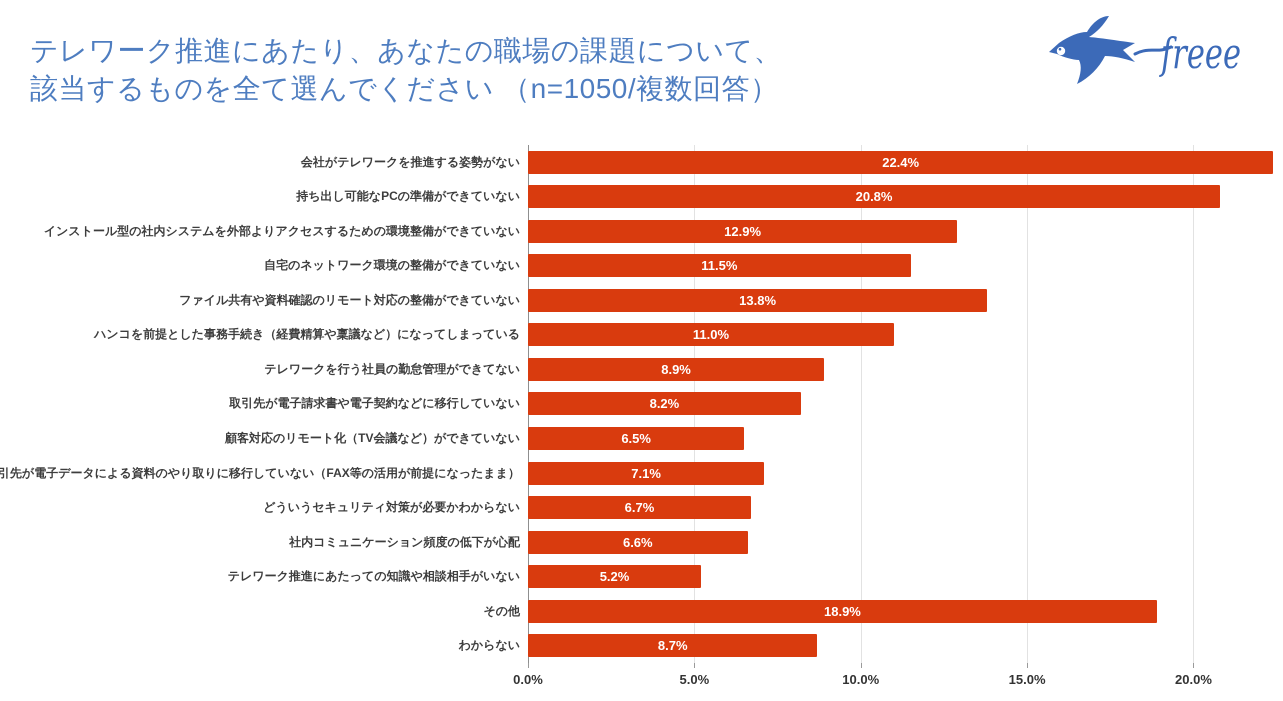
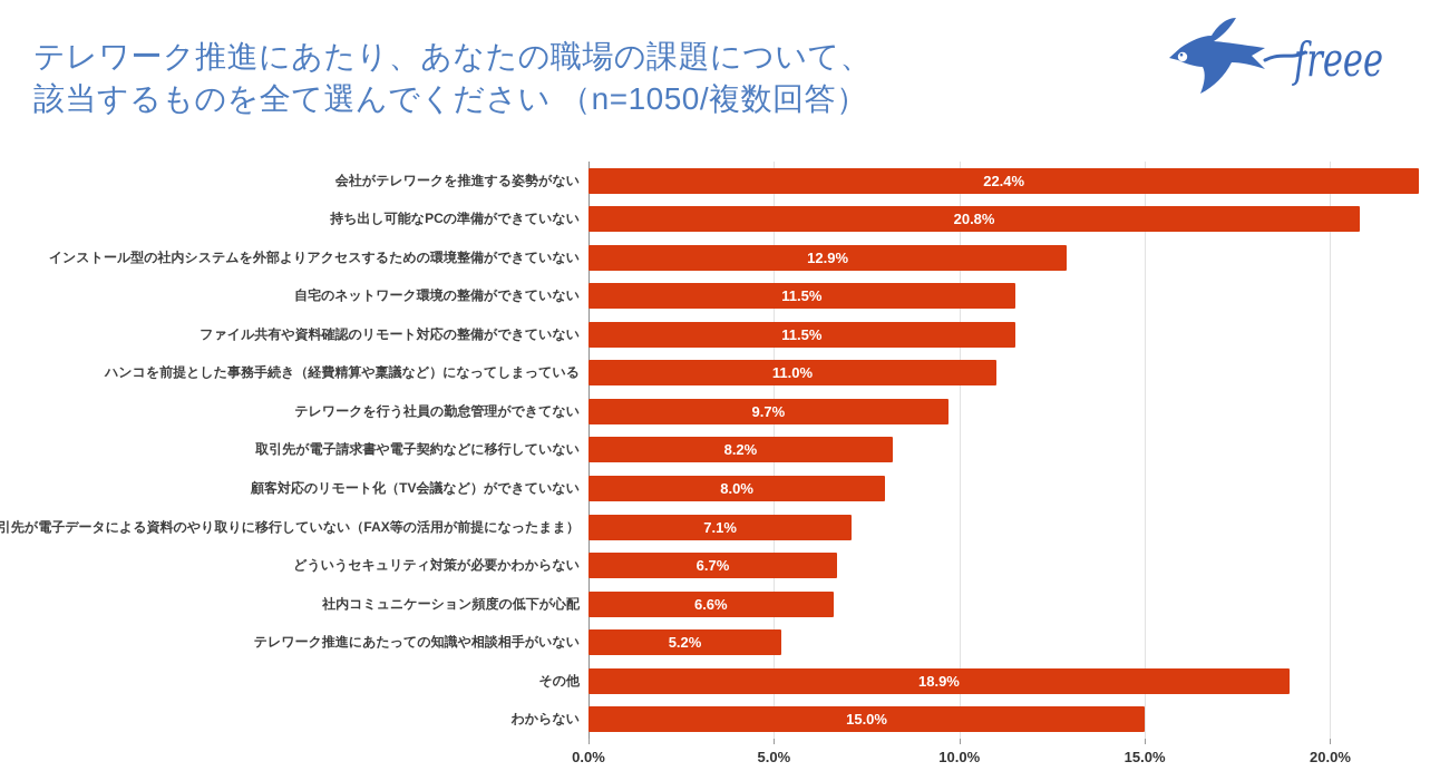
ファイル共有や資料確認のリモート対応の整備ができていない: 13.8% -> 11.5%
テレワークを行う社員の勤怠管理ができてない: 8.9% -> 9.7%
顧客対応のリモート化（TV会議など）ができていない: 6.5% -> 8.0%
わからない: 8.7% -> 15.0%
